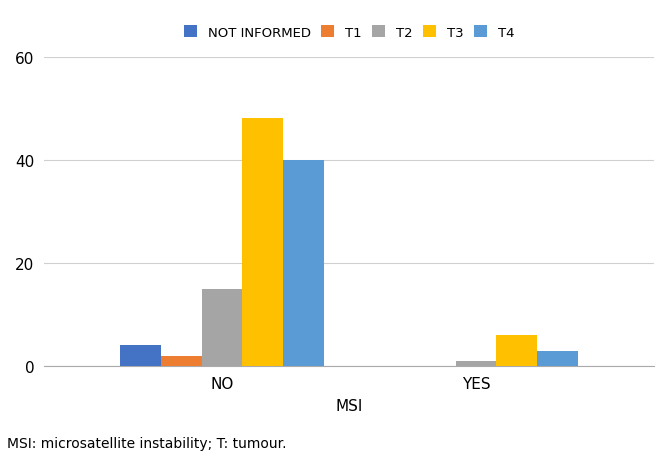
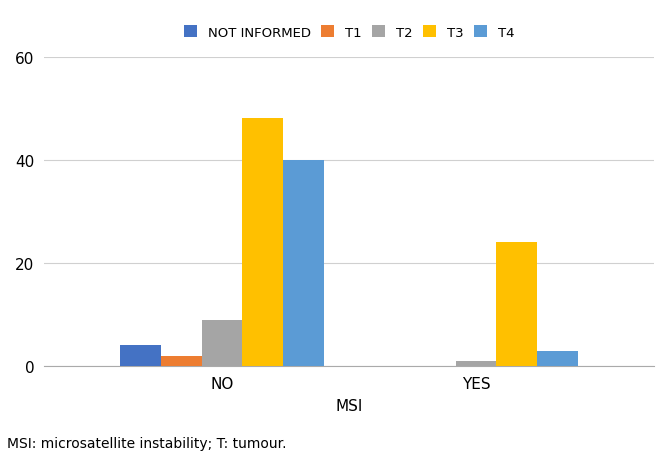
T2/NO: 15 -> 9
T3/YES: 6 -> 24
